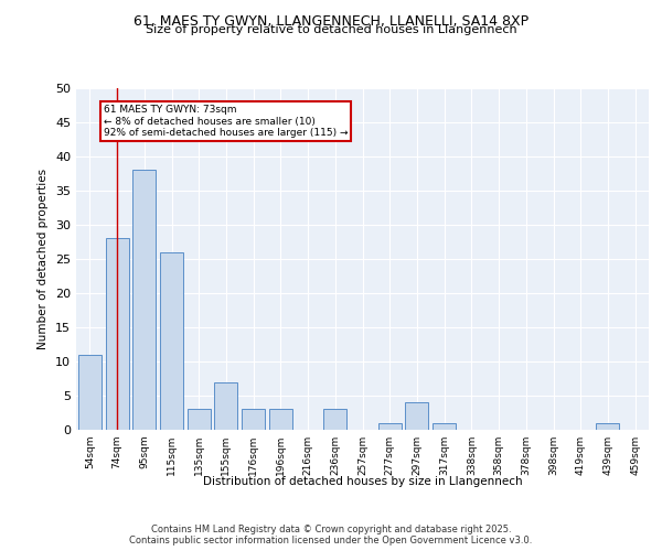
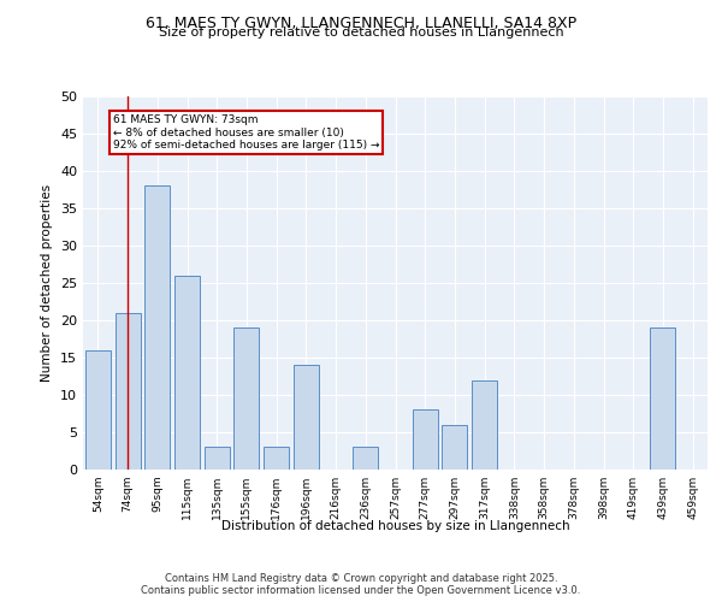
54sqm: 11 -> 16
74sqm: 28 -> 21
155sqm: 7 -> 19
196sqm: 3 -> 14
277sqm: 1 -> 8
297sqm: 4 -> 6
317sqm: 1 -> 12
439sqm: 1 -> 19
